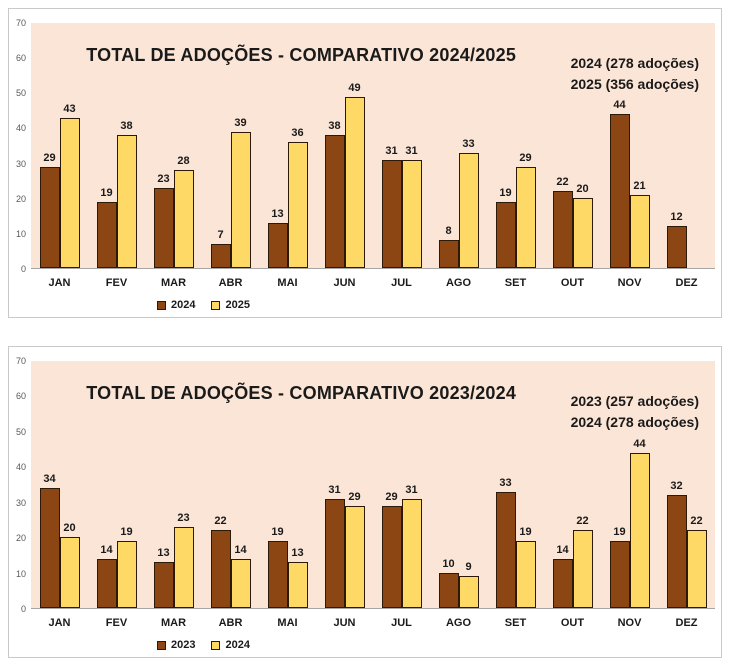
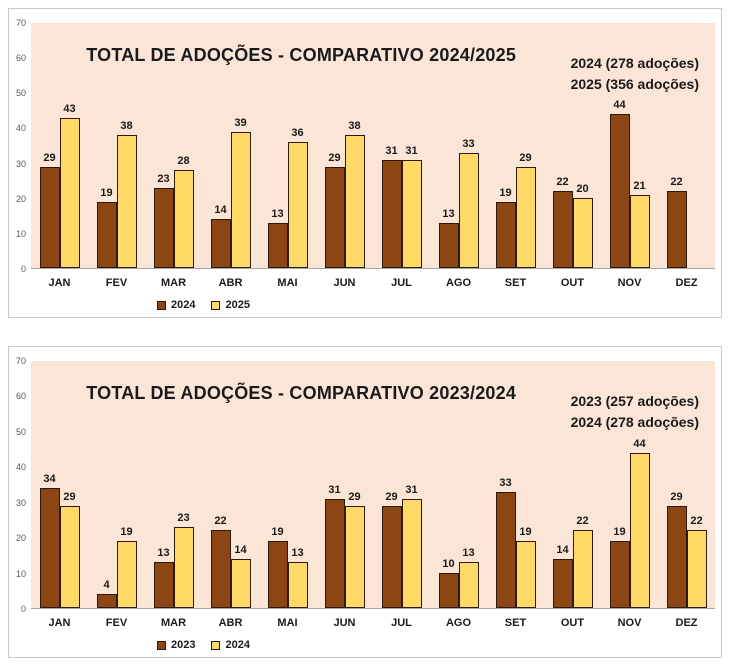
TOTAL DE ADOÇÕES - COMPARATIVO 2024/2025/2024/ABR: 7 -> 14
TOTAL DE ADOÇÕES - COMPARATIVO 2024/2025/2024/JUN: 38 -> 29
TOTAL DE ADOÇÕES - COMPARATIVO 2024/2025/2025/JUN: 49 -> 38
TOTAL DE ADOÇÕES - COMPARATIVO 2024/2025/2024/AGO: 8 -> 13
TOTAL DE ADOÇÕES - COMPARATIVO 2024/2025/2024/DEZ: 12 -> 22
TOTAL DE ADOÇÕES - COMPARATIVO 2023/2024/2024/JAN: 20 -> 29
TOTAL DE ADOÇÕES - COMPARATIVO 2023/2024/2023/FEV: 14 -> 4
TOTAL DE ADOÇÕES - COMPARATIVO 2023/2024/2024/AGO: 9 -> 13
TOTAL DE ADOÇÕES - COMPARATIVO 2023/2024/2023/DEZ: 32 -> 29
